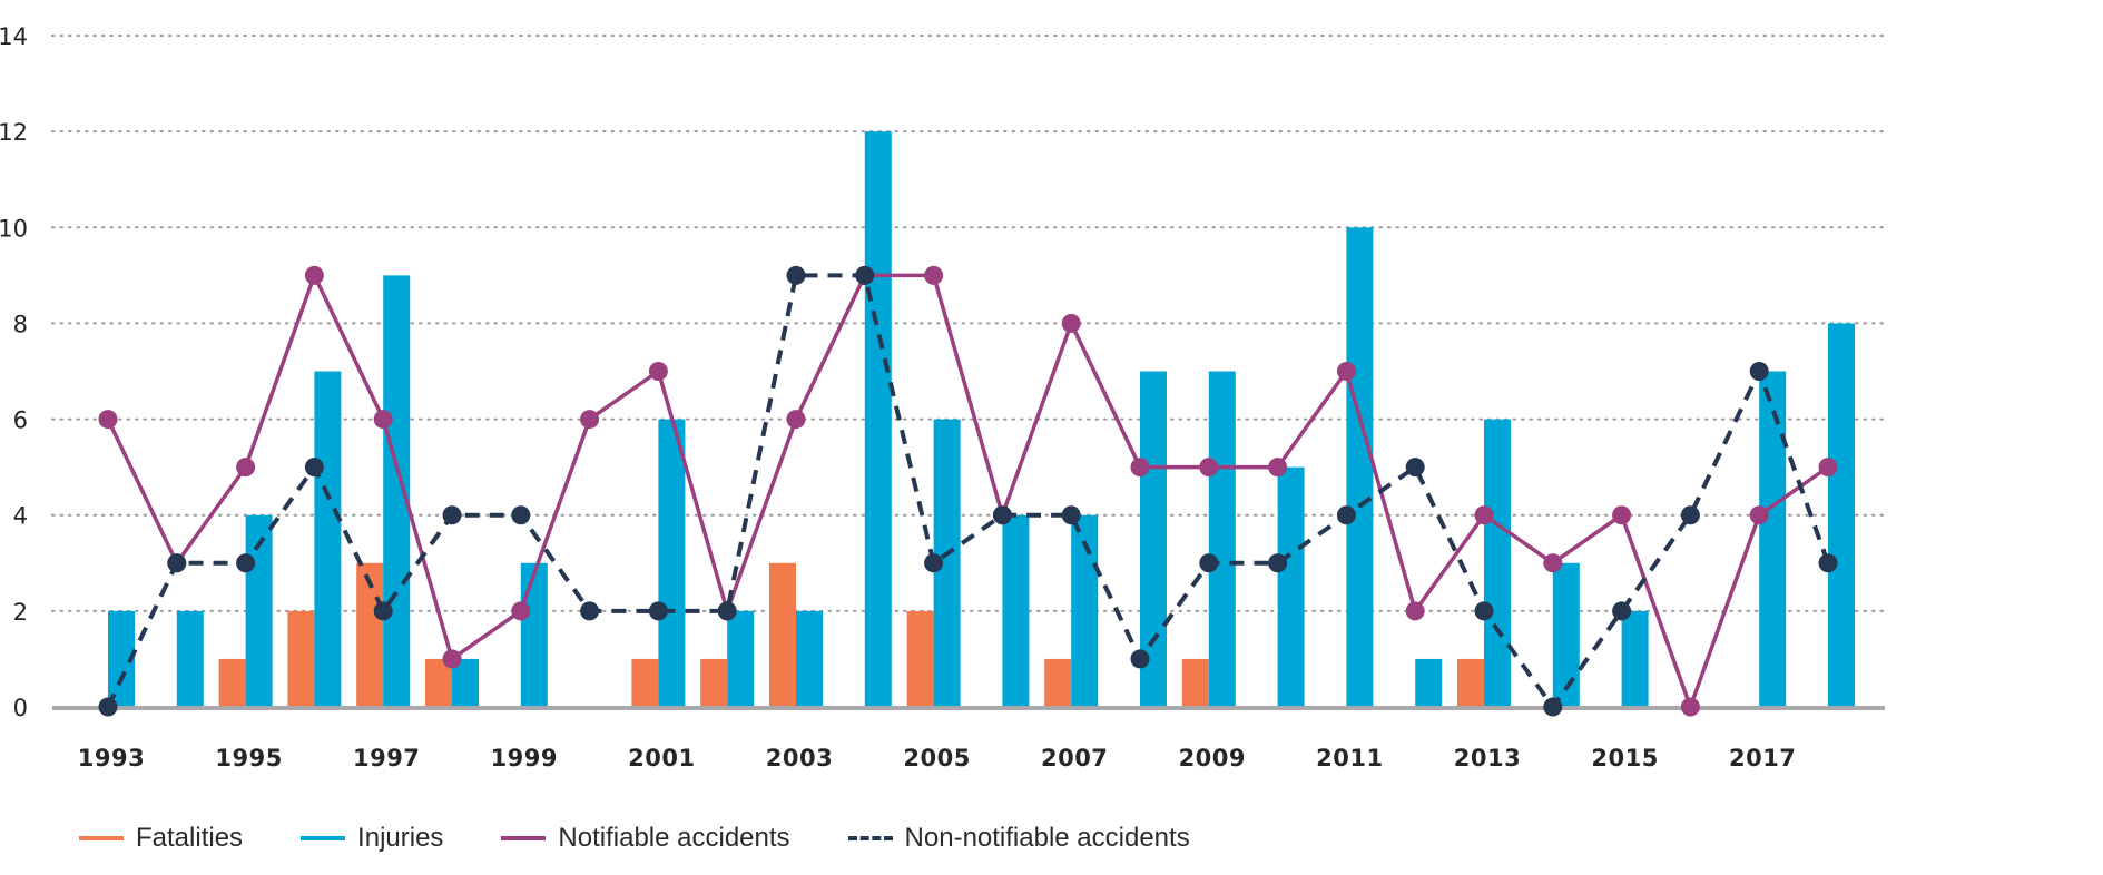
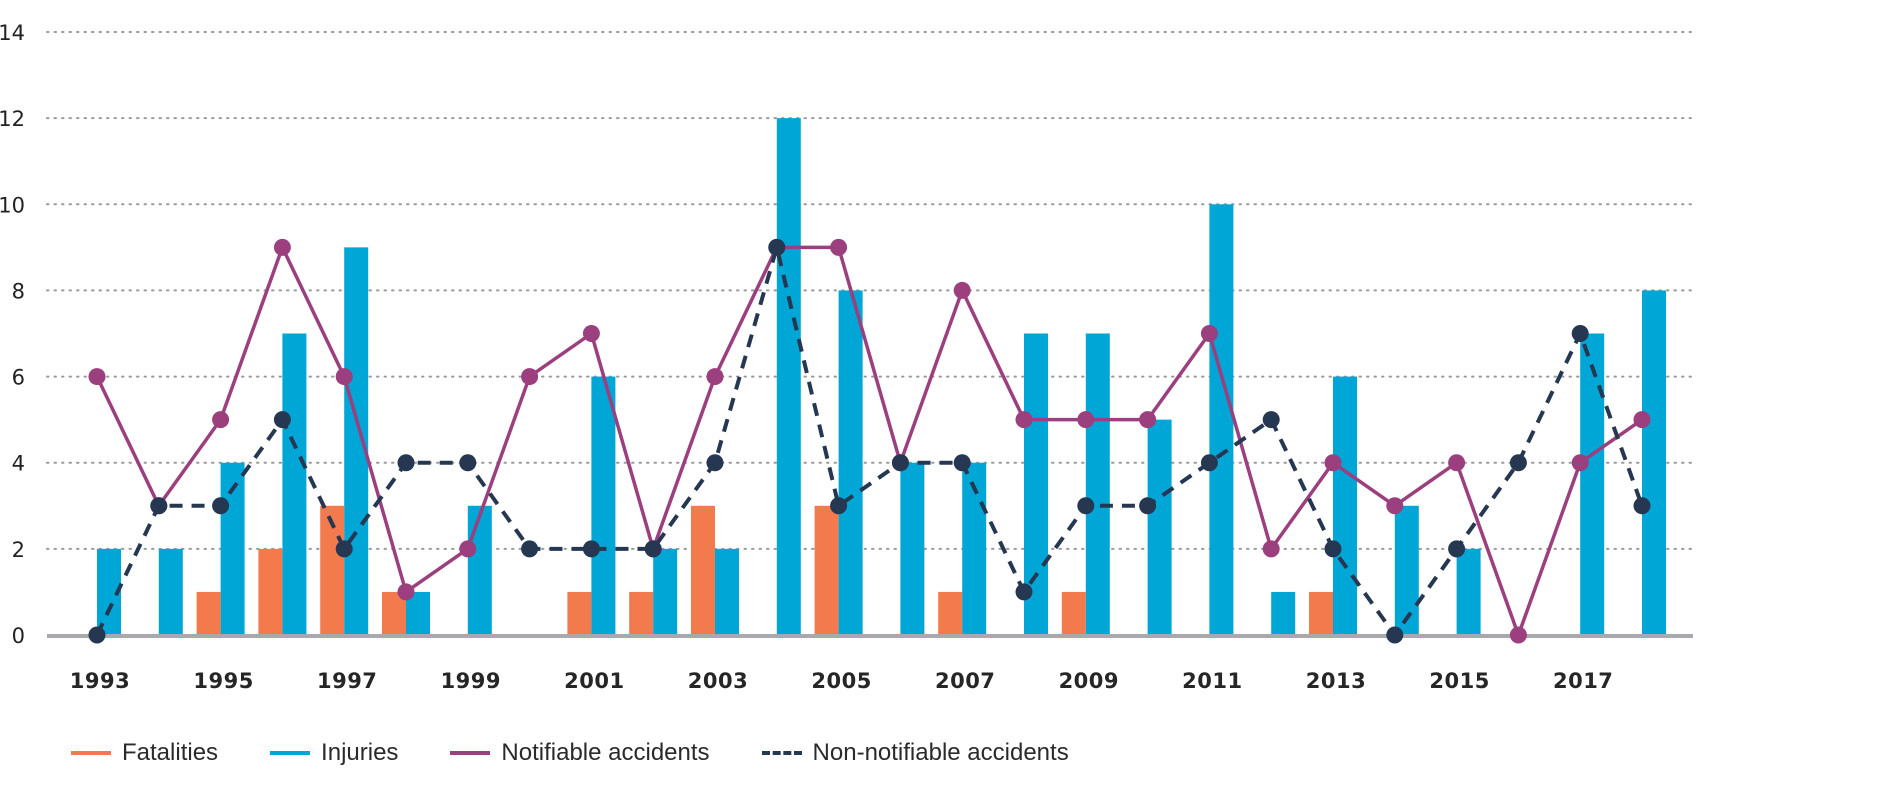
Non-notifiable accidents/2003: 9 -> 4
Fatalities/2005: 2 -> 3
Injuries/2005: 6 -> 8
